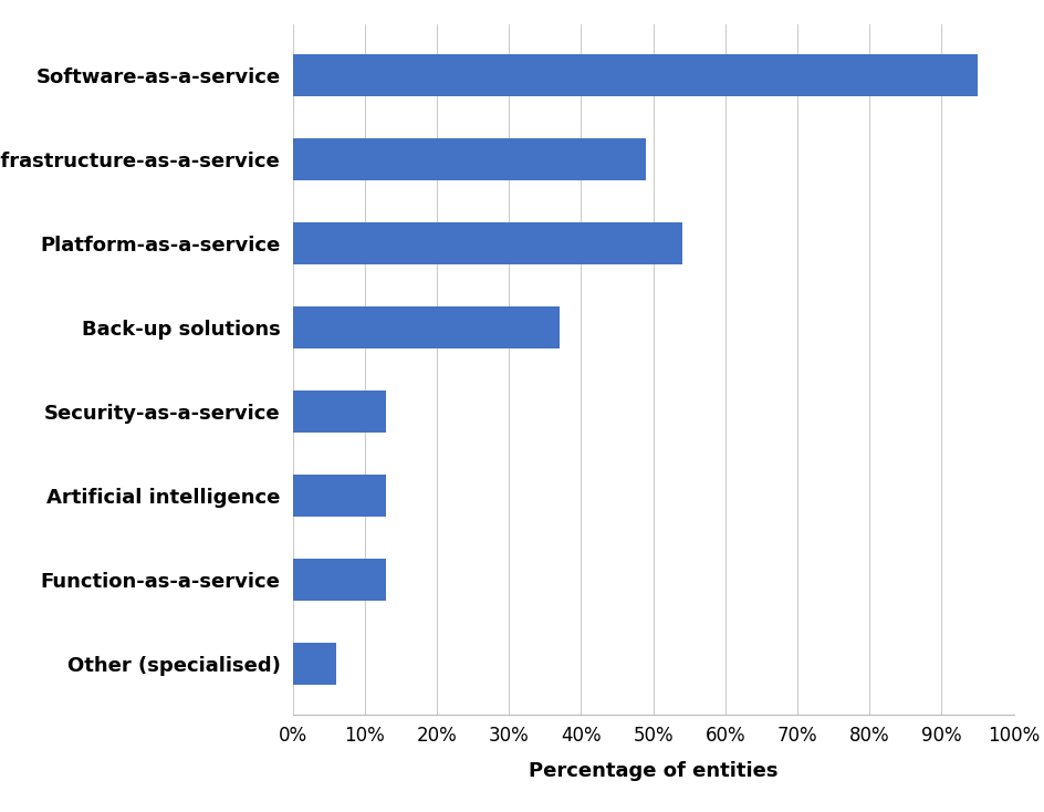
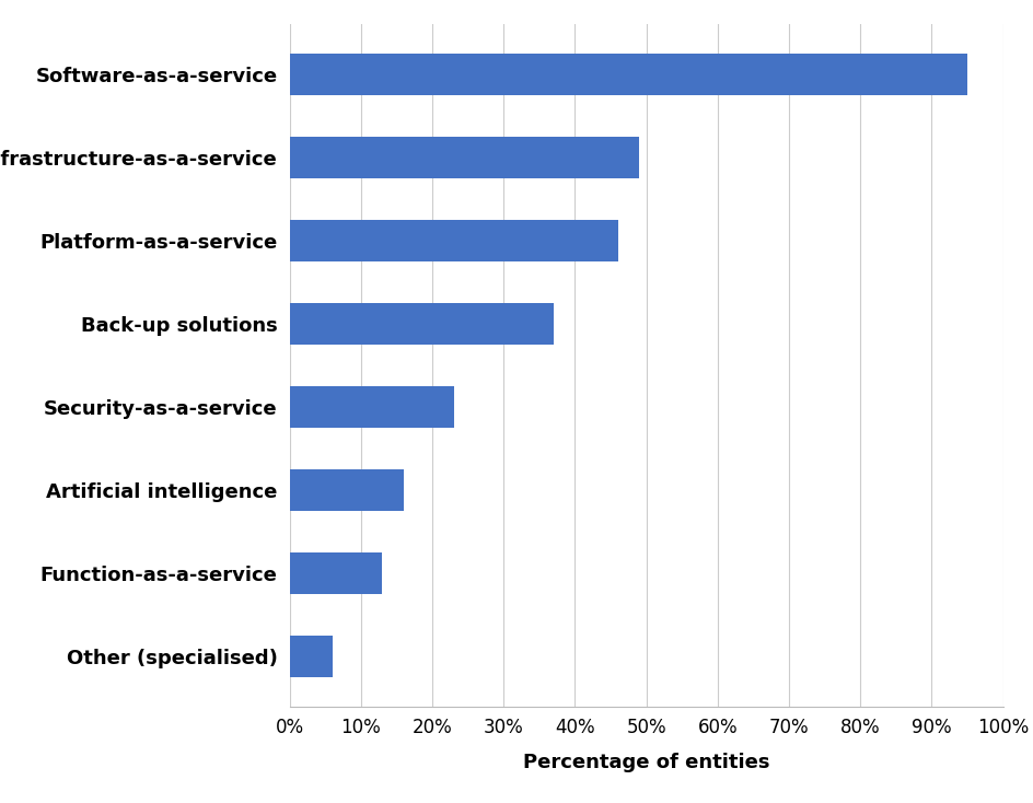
Platform-as-a-service: 54% -> 46%
Security-as-a-service: 13% -> 23%
Artificial intelligence: 13% -> 16%
